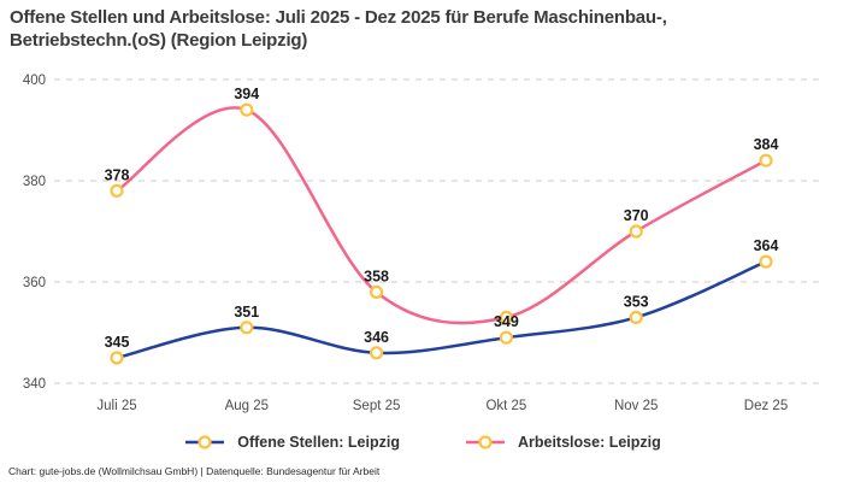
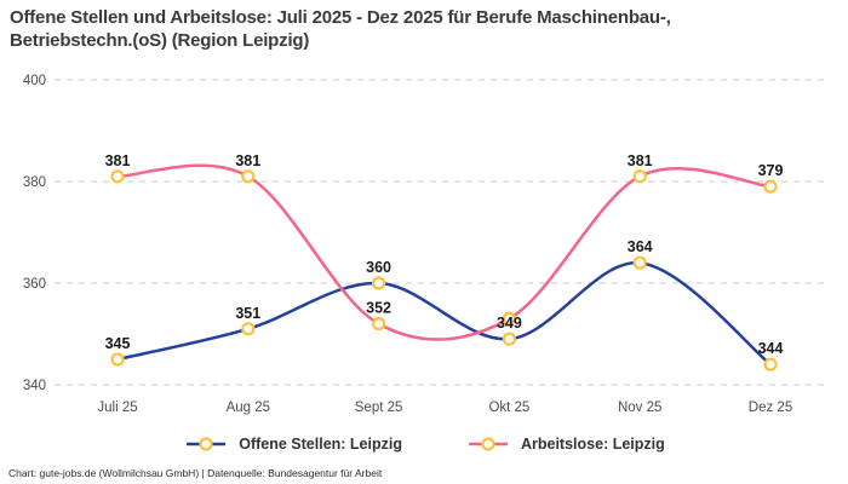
Arbeitslose: Leipzig/Juli 25: 378 -> 381
Arbeitslose: Leipzig/Aug 25: 394 -> 381
Offene Stellen: Leipzig/Sept 25: 346 -> 360
Arbeitslose: Leipzig/Sept 25: 358 -> 352
Offene Stellen: Leipzig/Nov 25: 353 -> 364
Arbeitslose: Leipzig/Nov 25: 370 -> 381
Offene Stellen: Leipzig/Dez 25: 364 -> 344
Arbeitslose: Leipzig/Dez 25: 384 -> 379
